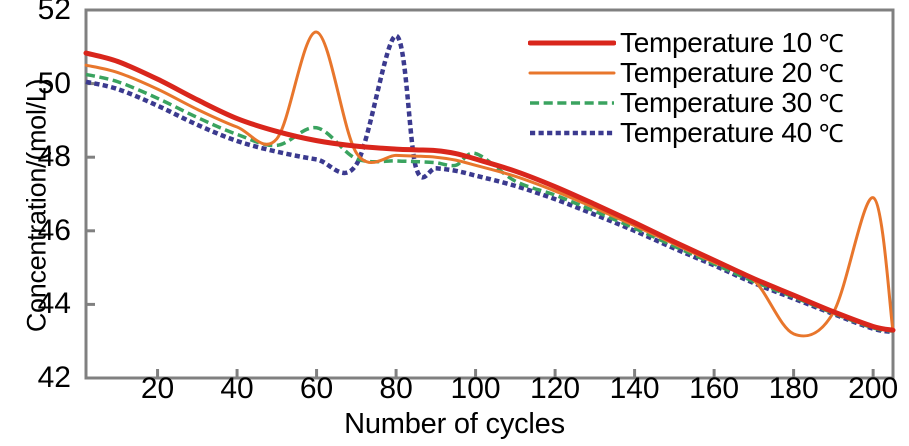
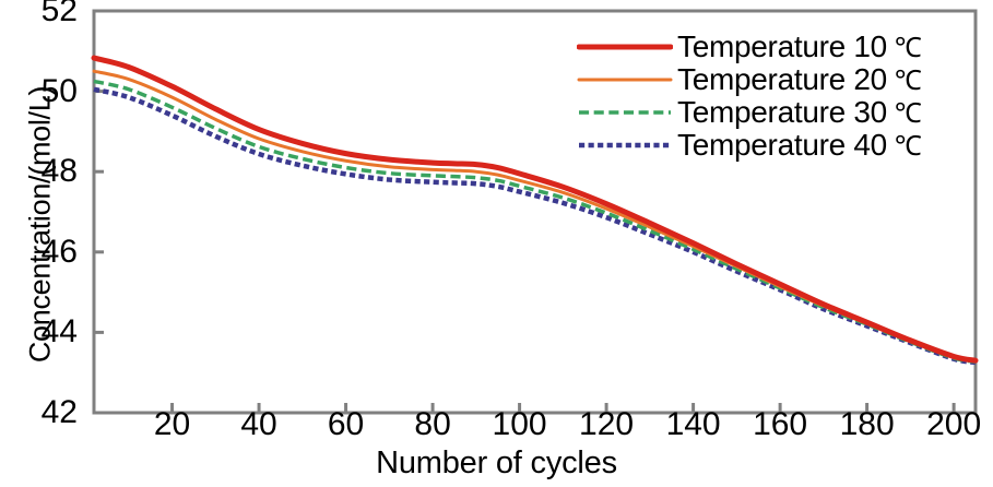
Temperature 20 ℃/60: 51.4 -> 48.3
Temperature 30 ℃/60: 48.8 -> 48.1
Temperature 40 ℃/80: 51.3 -> 47.7
Temperature 30 ℃/100: 48.1 -> 47.6
Temperature 20 ℃/180: 43.2 -> 44.2
Temperature 20 ℃/200: 46.9 -> 43.4
